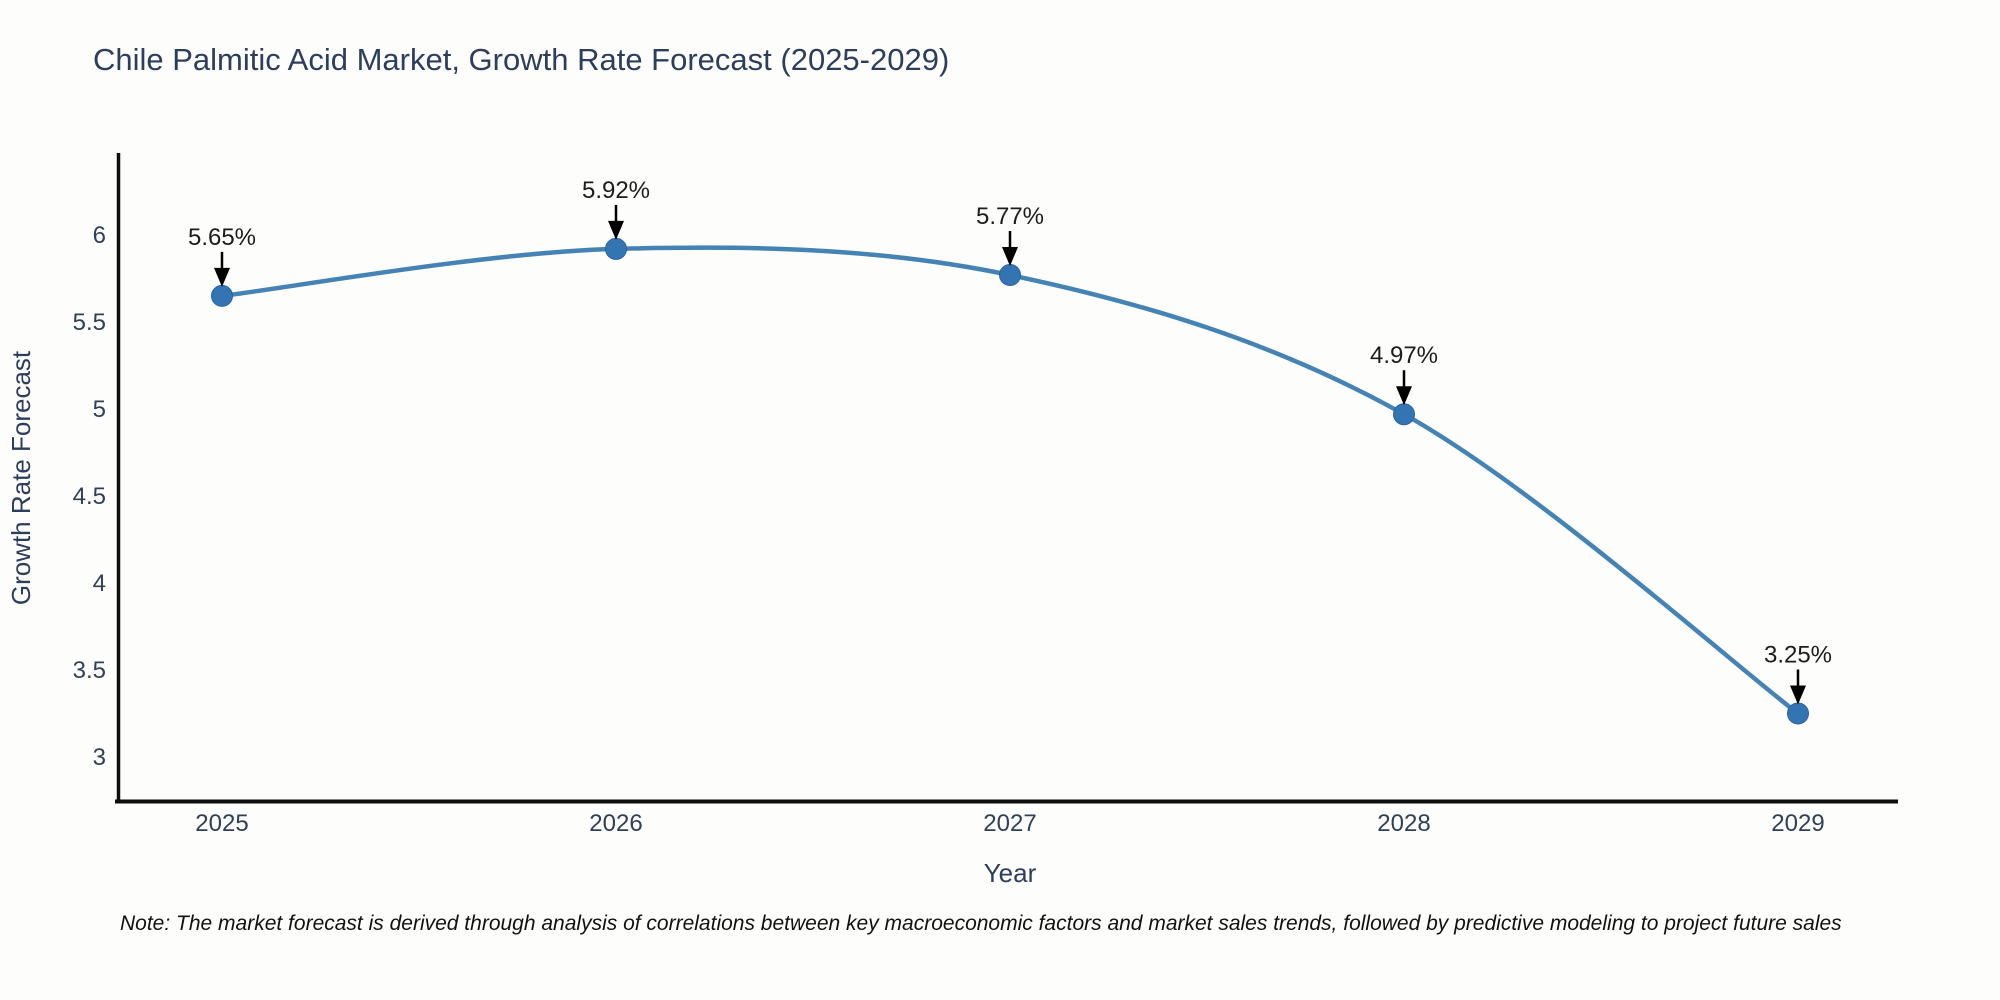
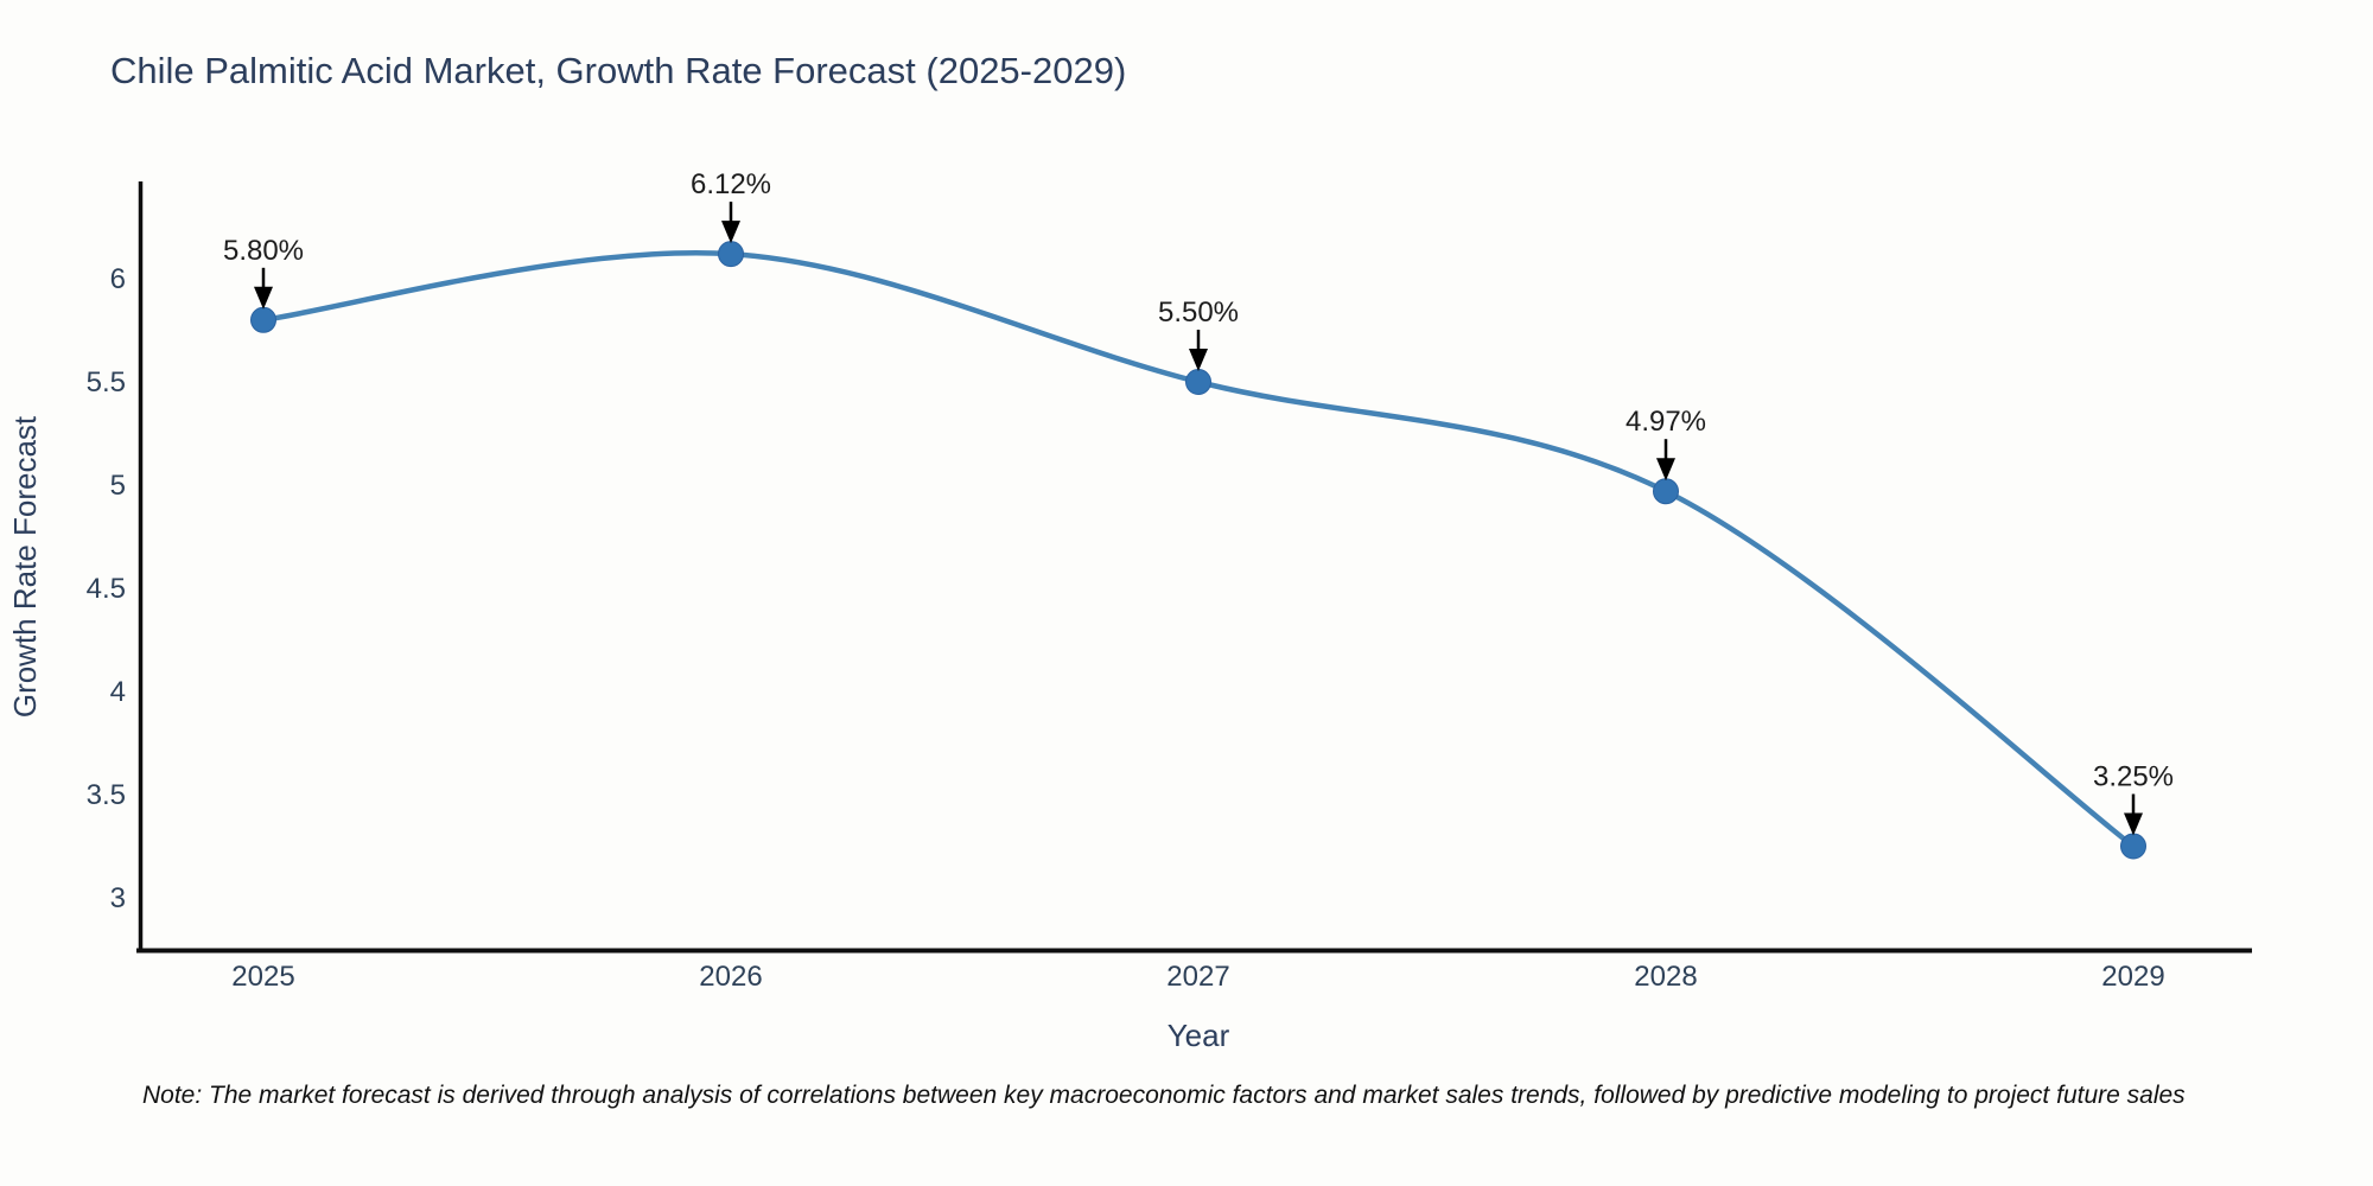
2025: 5.65% -> 5.80%
2026: 5.92% -> 6.12%
2027: 5.77% -> 5.50%
